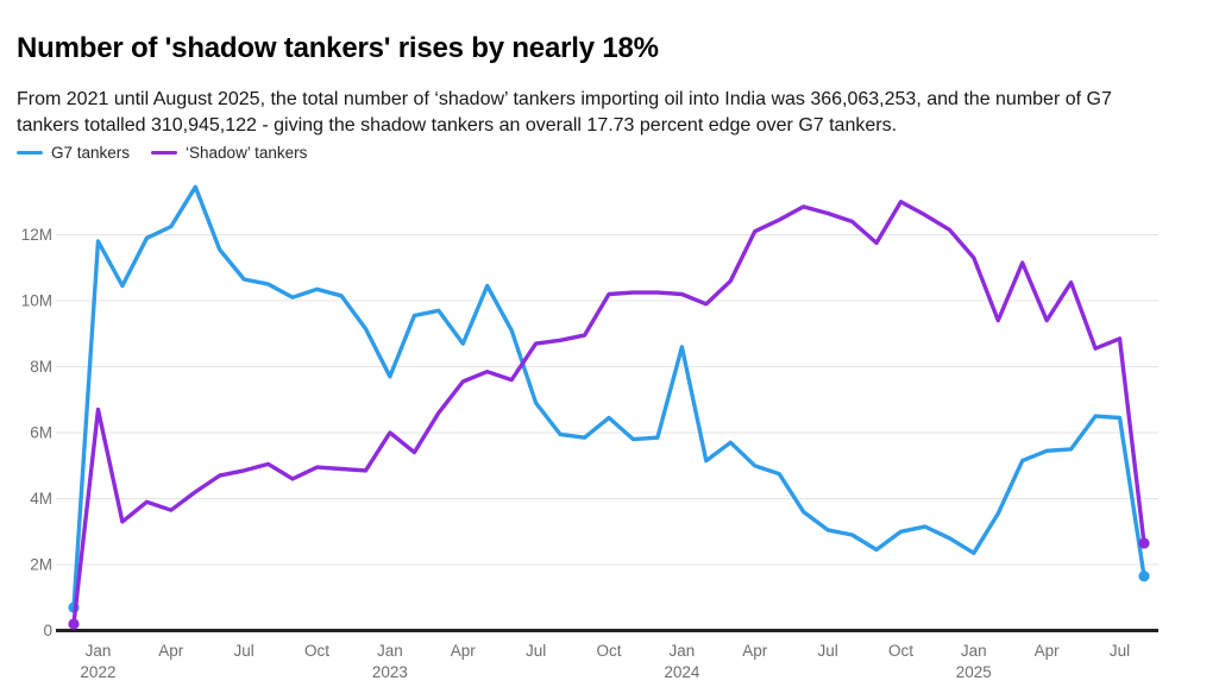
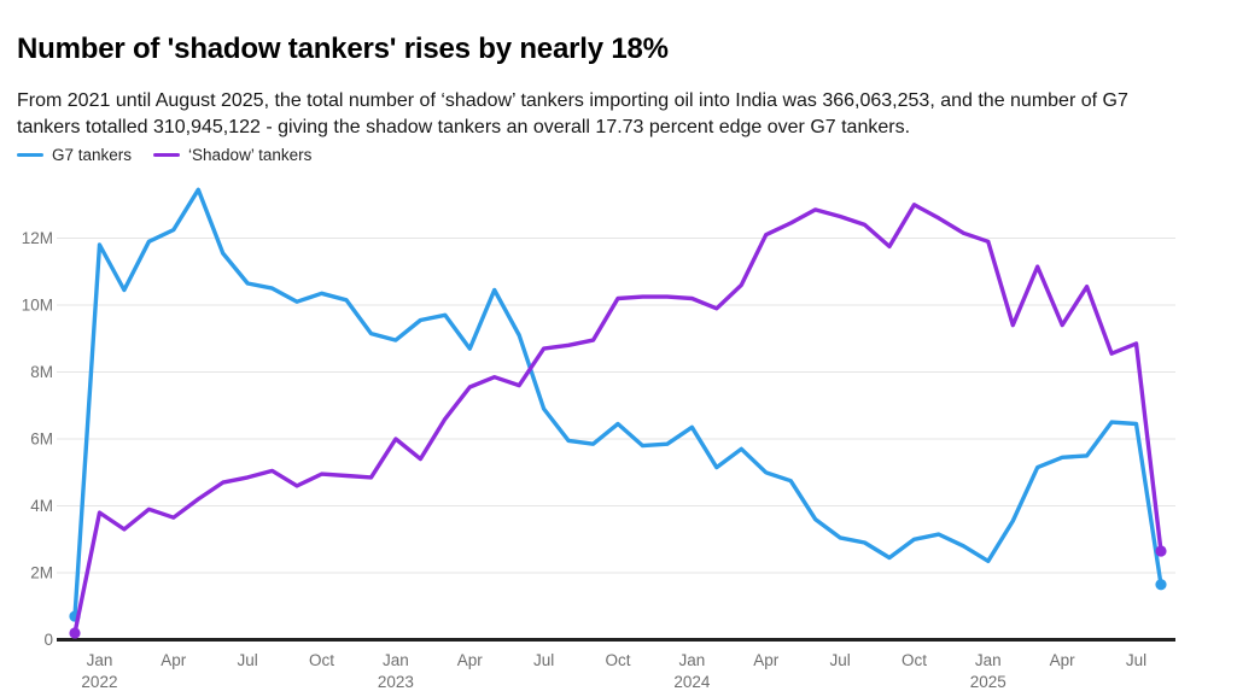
‘Shadow’ tankers/Jan 2022: 6.7M -> 3.8M
G7 tankers/Jan 2023: 7.7M -> 8.9M
G7 tankers/Jan 2024: 8.6M -> 6.3M
‘Shadow’ tankers/Jan 2025: 11.3M -> 11.9M
